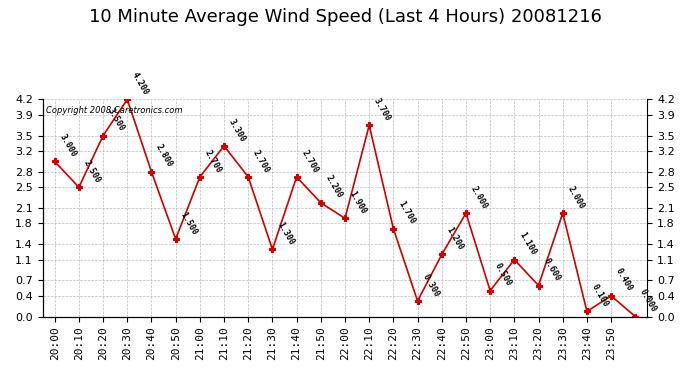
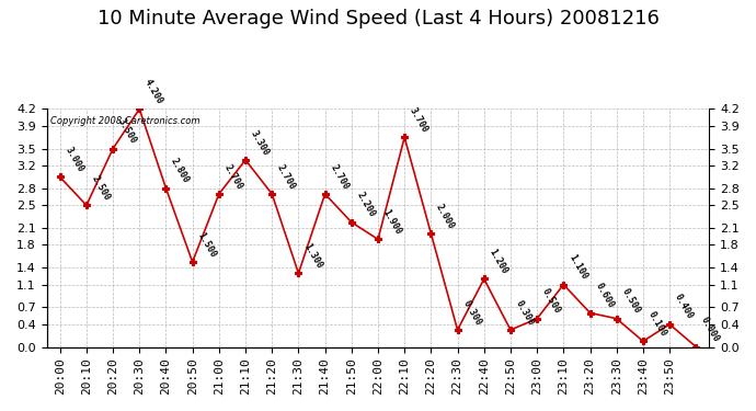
22:20: 1.700 -> 2.000
22:50: 2.000 -> 0.300
23:30: 2.000 -> 0.500
